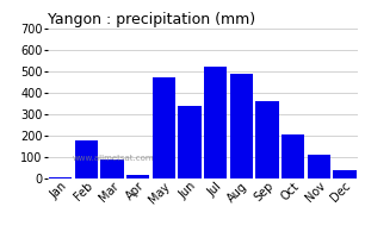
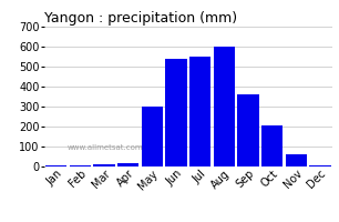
Feb: 180 -> 0
Mar: 90 -> 10
May: 470 -> 300
Jun: 340 -> 540
Jul: 520 -> 550
Aug: 490 -> 600
Nov: 110 -> 60
Dec: 40 -> 0
